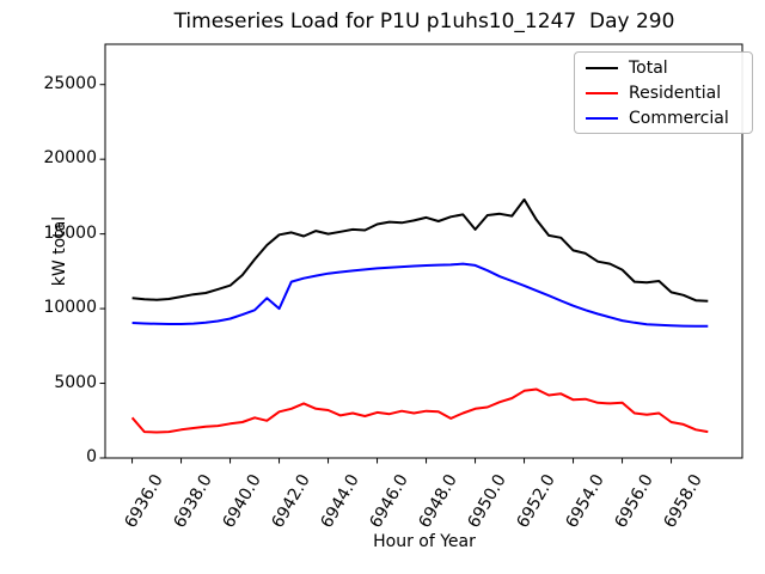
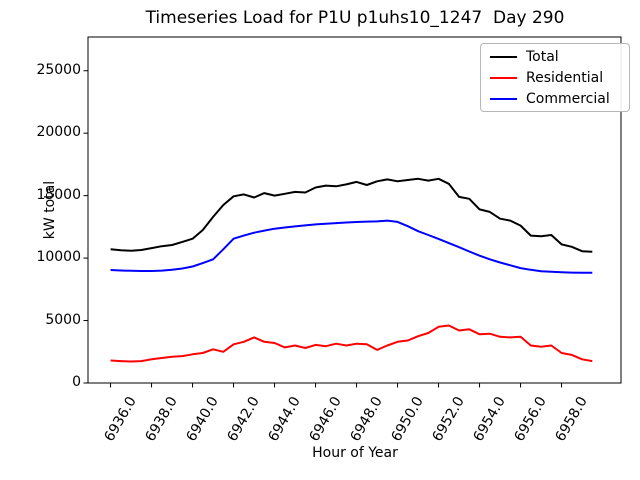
Residential/6936.0: 2700 -> 1800
Commercial/6942.0: 10000 -> 11600
Total/6950.0: 15300 -> 16200
Total/6952.0: 17300 -> 16400
